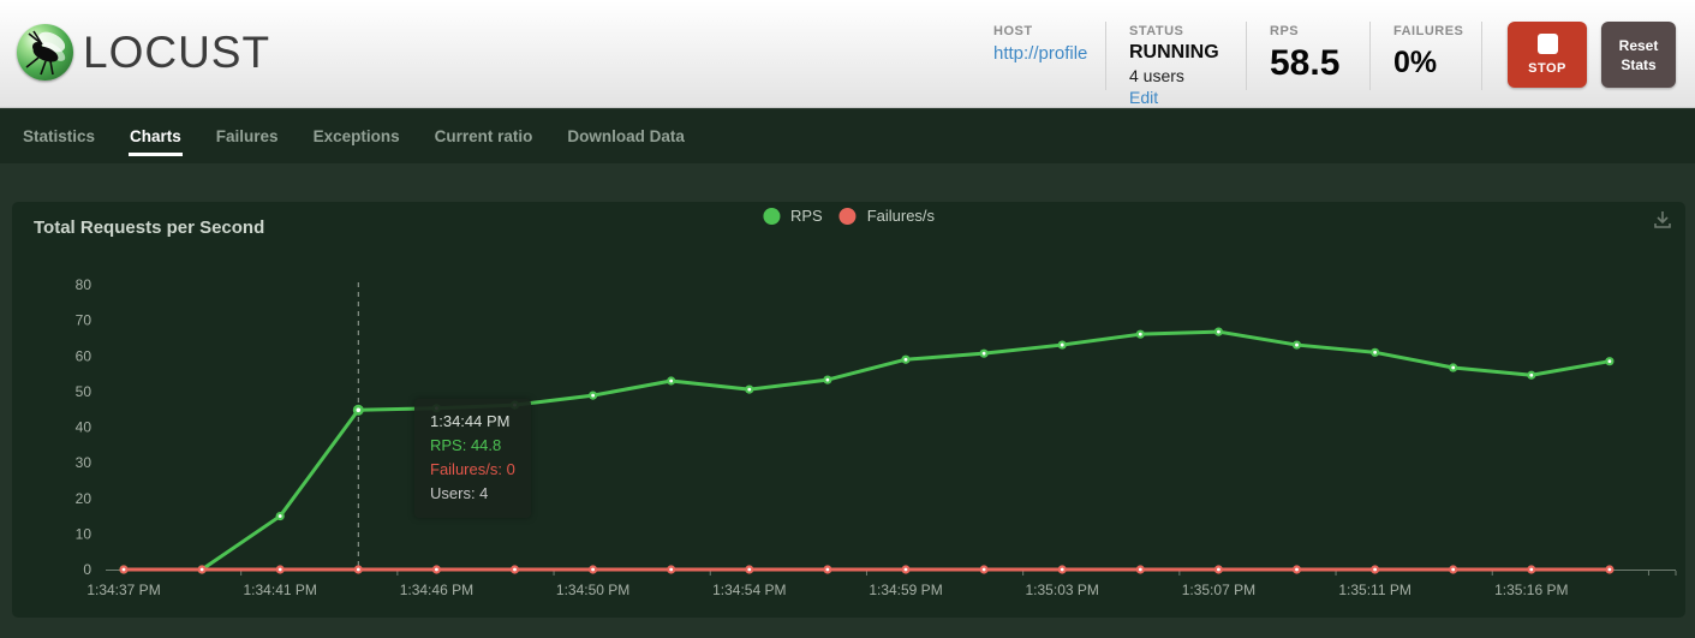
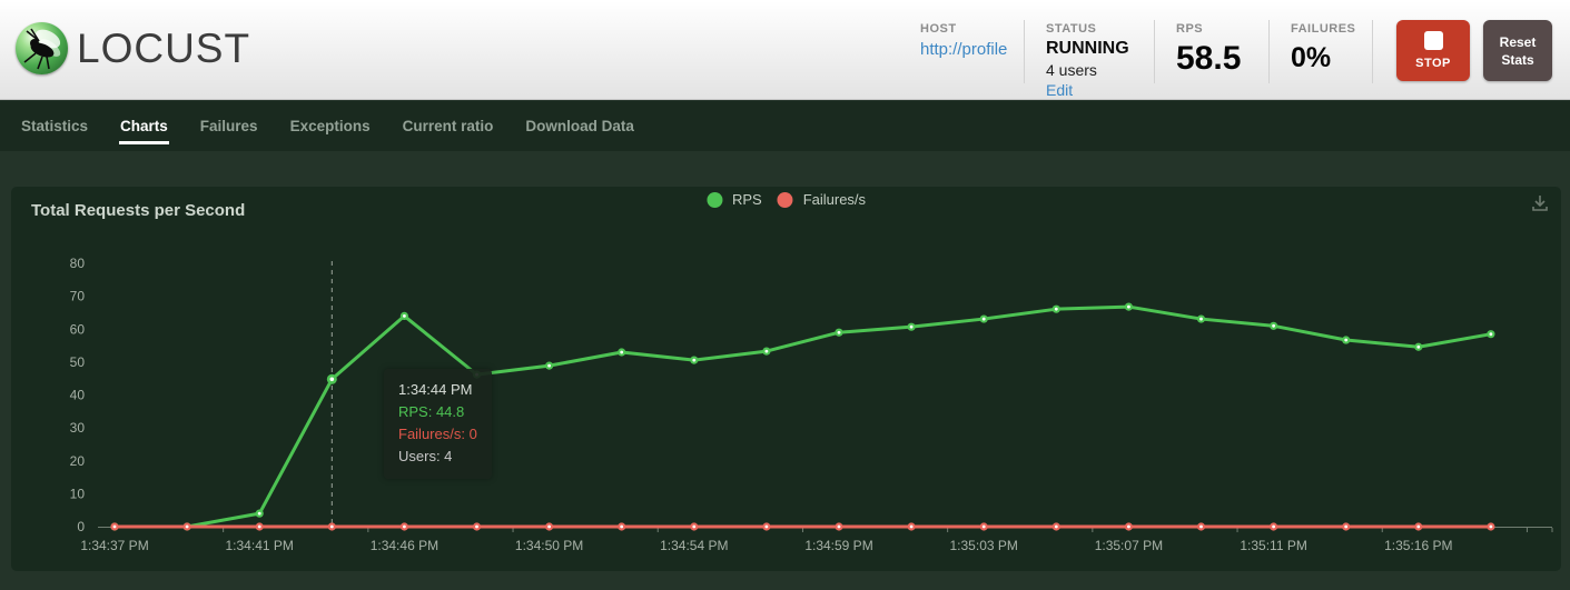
RPS/1:34:41 PM: 15 -> 4
RPS/1:34:46 PM: 45 -> 64
